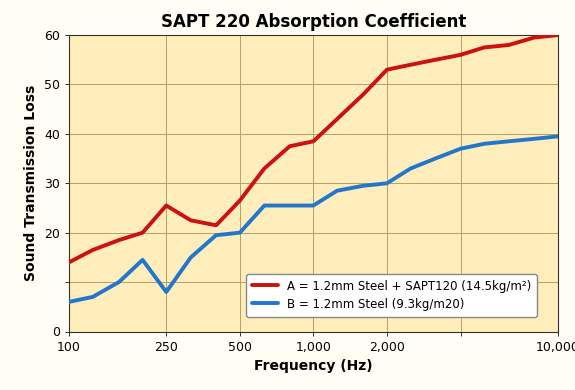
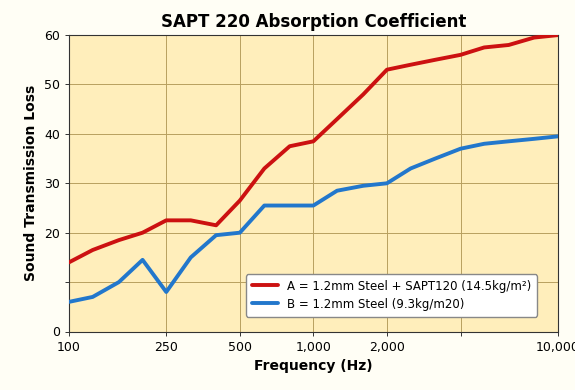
A = 1.2mm Steel + SAPT120 (14.5kg/m²)/250: 25.5 -> 22.5
